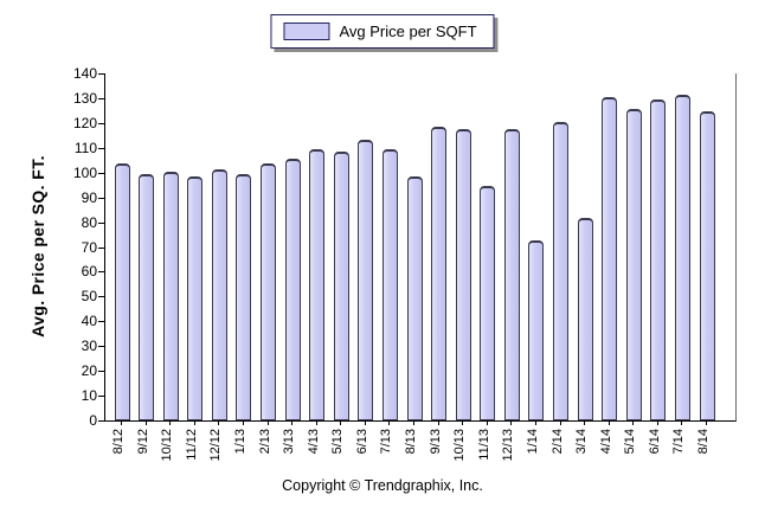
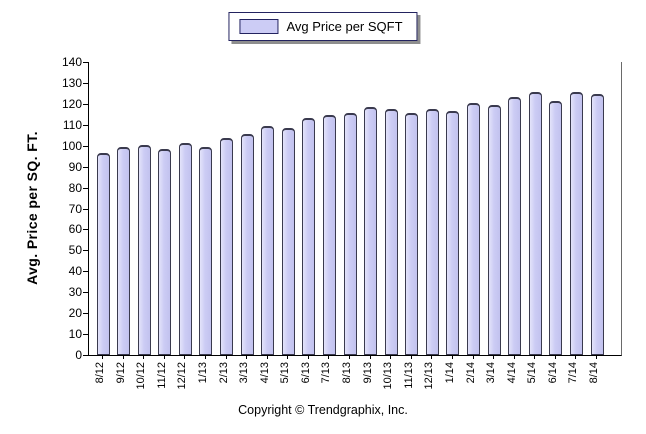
8/12: 103 -> 96
7/13: 109 -> 114
8/13: 98 -> 115
11/13: 94 -> 115
1/14: 72 -> 116
3/14: 81 -> 119
4/14: 130 -> 123
6/14: 129 -> 121
7/14: 131 -> 125
